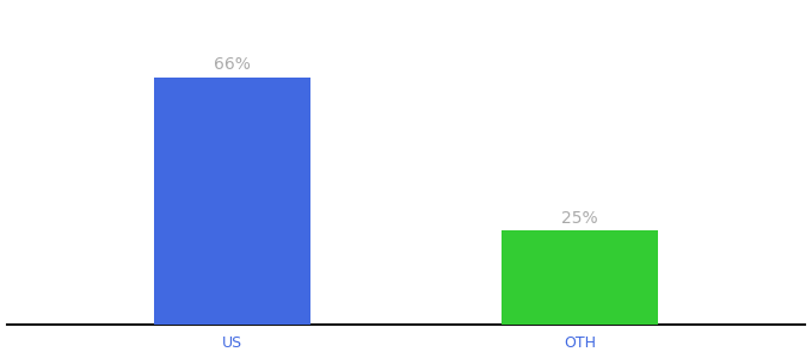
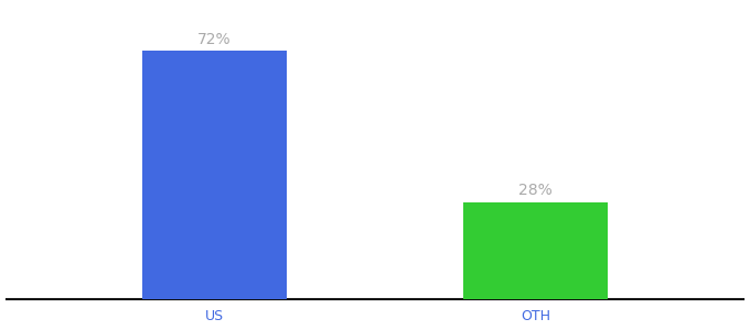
US: 66% -> 72%
OTH: 25% -> 28%
